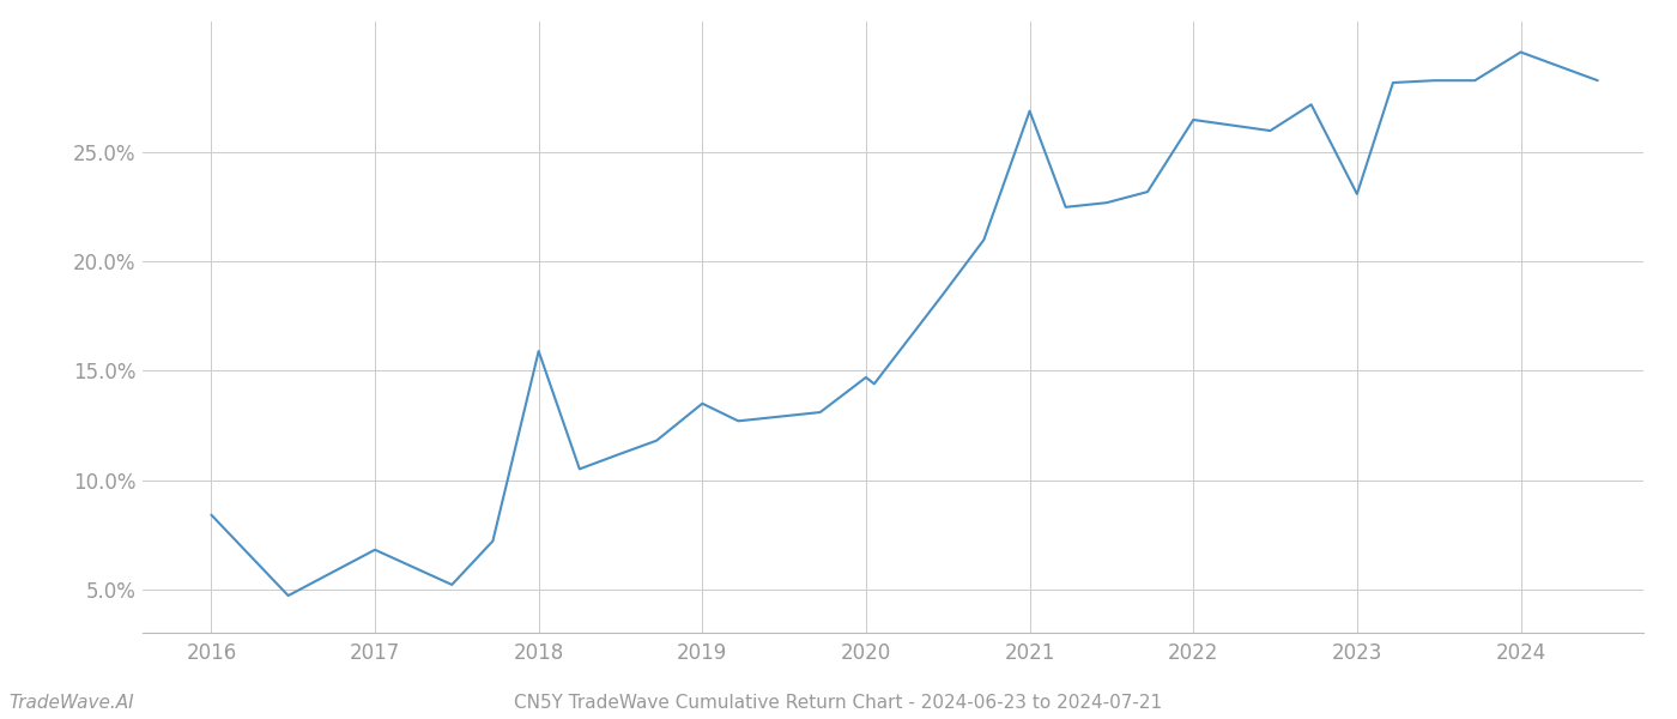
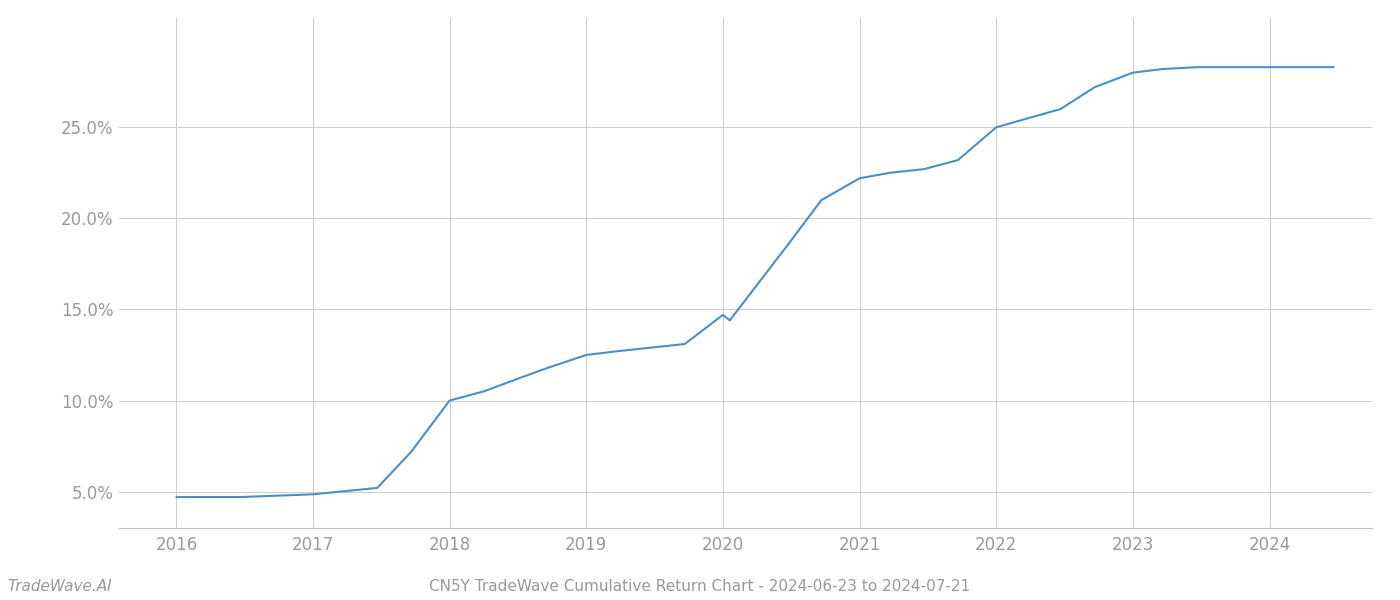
2016: 8.4% -> 4.7%
2017: 6.8% -> 4.8%
2018: 15.9% -> 10.0%
2019: 13.5% -> 12.5%
2021: 26.9% -> 22.2%
2022: 26.5% -> 25.0%
2023: 23.1% -> 28.0%
2024: 29.6% -> 28.3%
